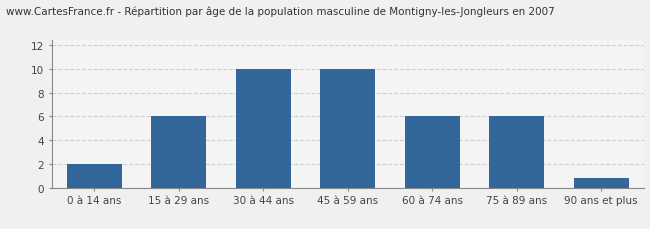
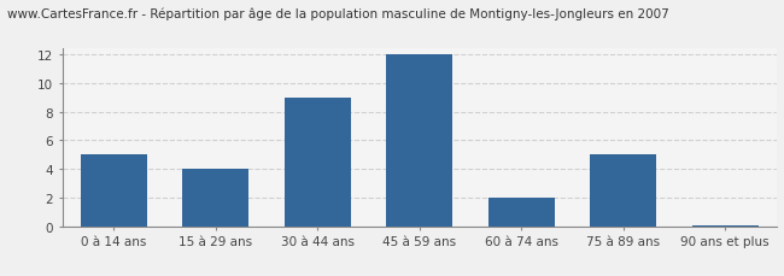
0 à 14 ans: 2.0 -> 5.0
15 à 29 ans: 6.0 -> 4.0
30 à 44 ans: 10.0 -> 9.0
45 à 59 ans: 10.0 -> 12.0
60 à 74 ans: 6.0 -> 2.0
75 à 89 ans: 6.0 -> 5.0
90 ans et plus: 0.8 -> 0.1
